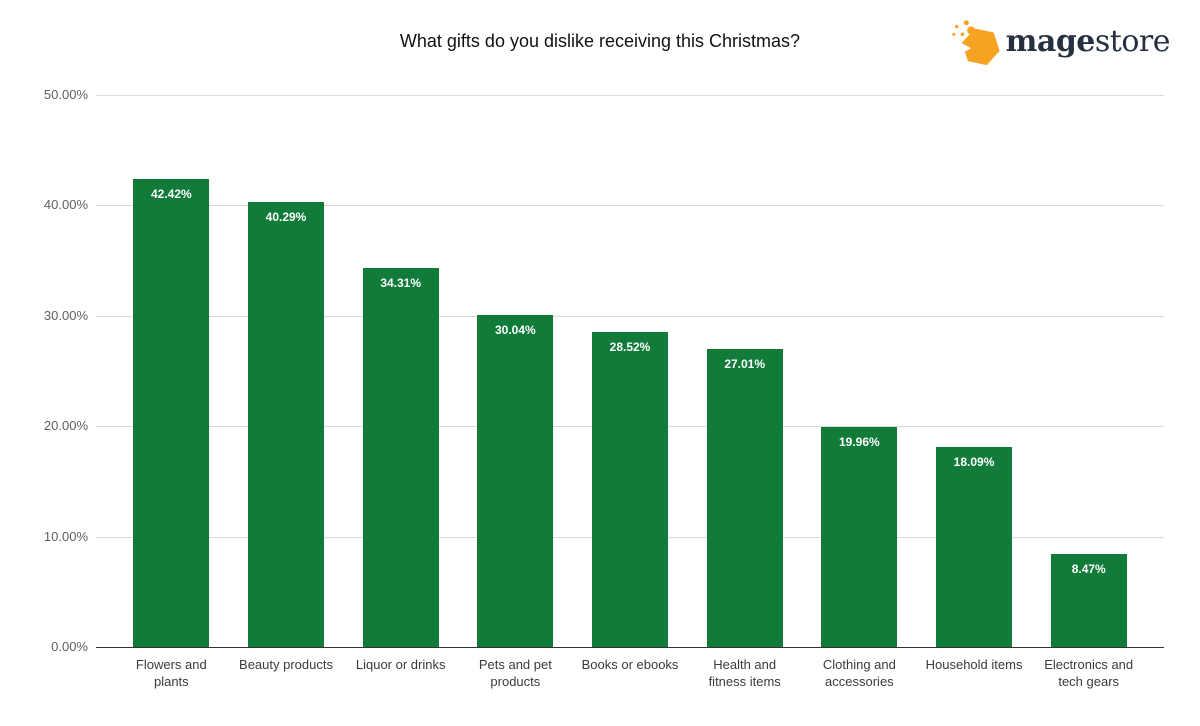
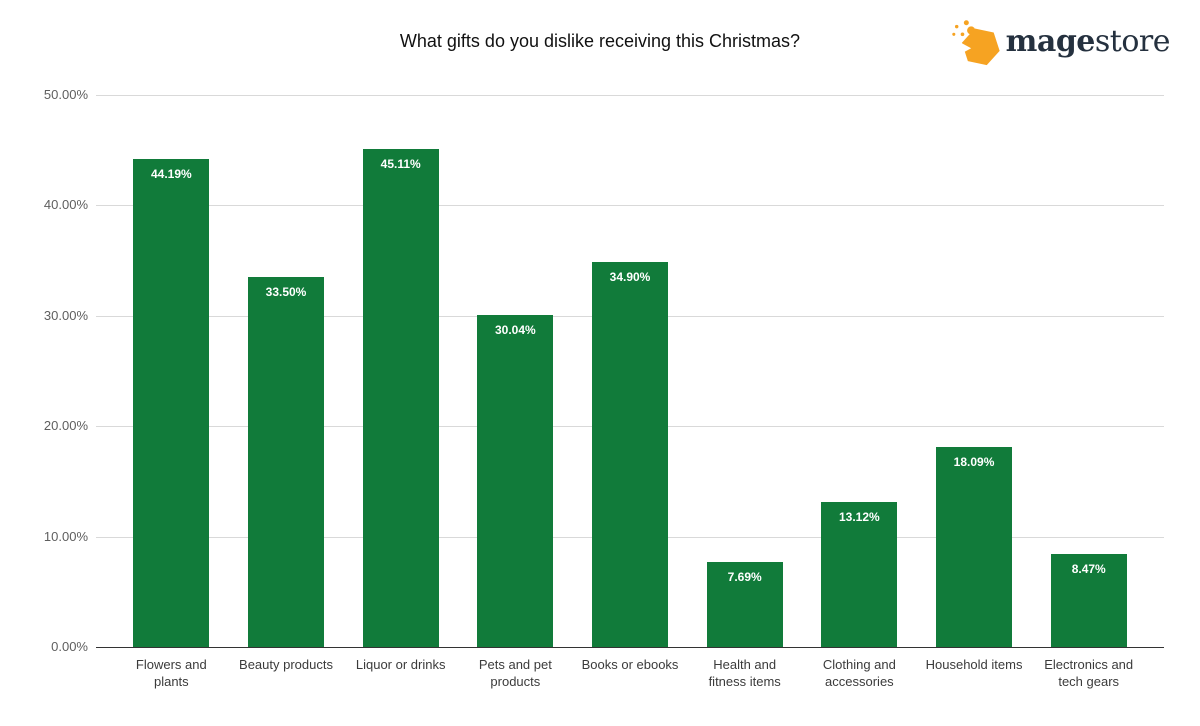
Flowers and plants: 42.42% -> 44.19%
Beauty products: 40.29% -> 33.50%
Liquor or drinks: 34.31% -> 45.11%
Books or ebooks: 28.52% -> 34.90%
Health and fitness items: 27.01% -> 7.69%
Clothing and accessories: 19.96% -> 13.12%
